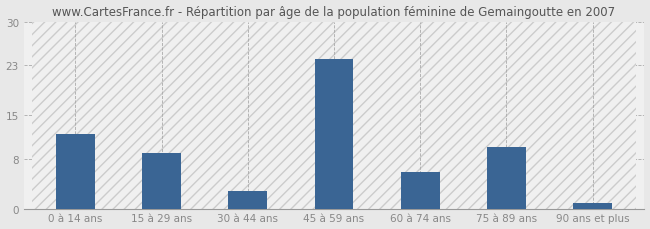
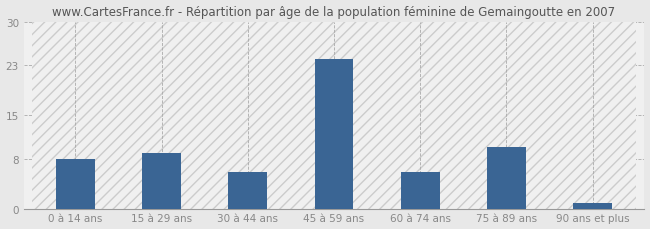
0 à 14 ans: 12 -> 8
30 à 44 ans: 3 -> 6
